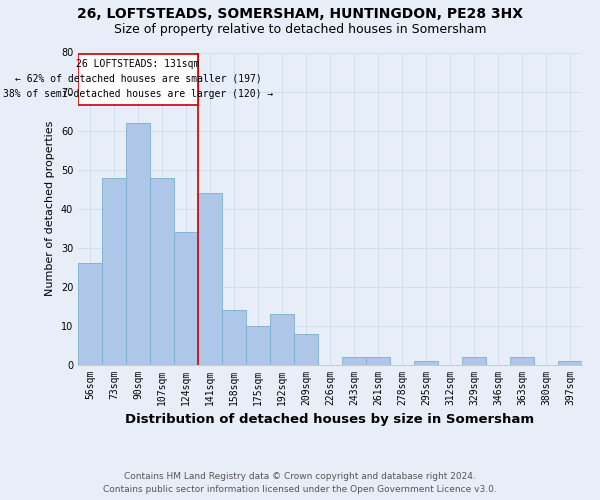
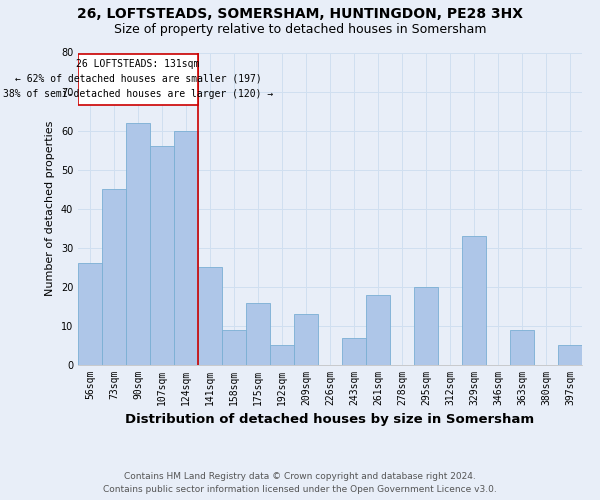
73sqm: 48 -> 45
107sqm: 48 -> 56
124sqm: 34 -> 60
141sqm: 44 -> 25
158sqm: 14 -> 9
175sqm: 10 -> 16
192sqm: 13 -> 5
209sqm: 8 -> 13
243sqm: 2 -> 7
261sqm: 2 -> 18
295sqm: 1 -> 20
329sqm: 2 -> 33
363sqm: 2 -> 9
397sqm: 1 -> 5
